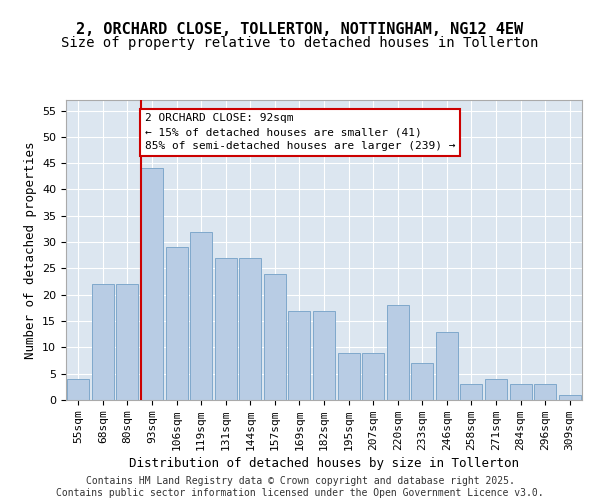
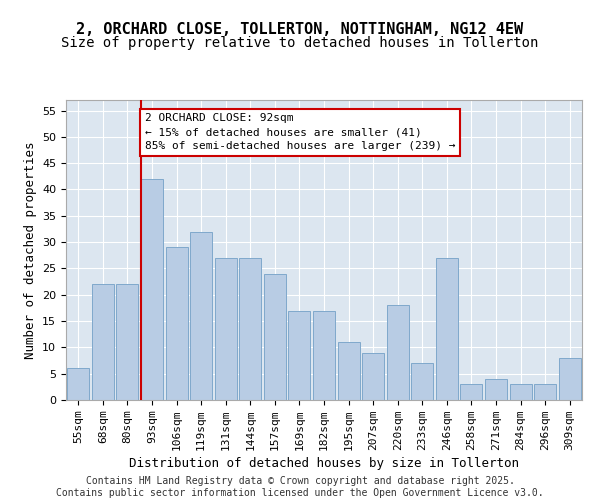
55sqm: 4 -> 6
93sqm: 44 -> 42
195sqm: 9 -> 11
246sqm: 13 -> 27
309sqm: 1 -> 8
